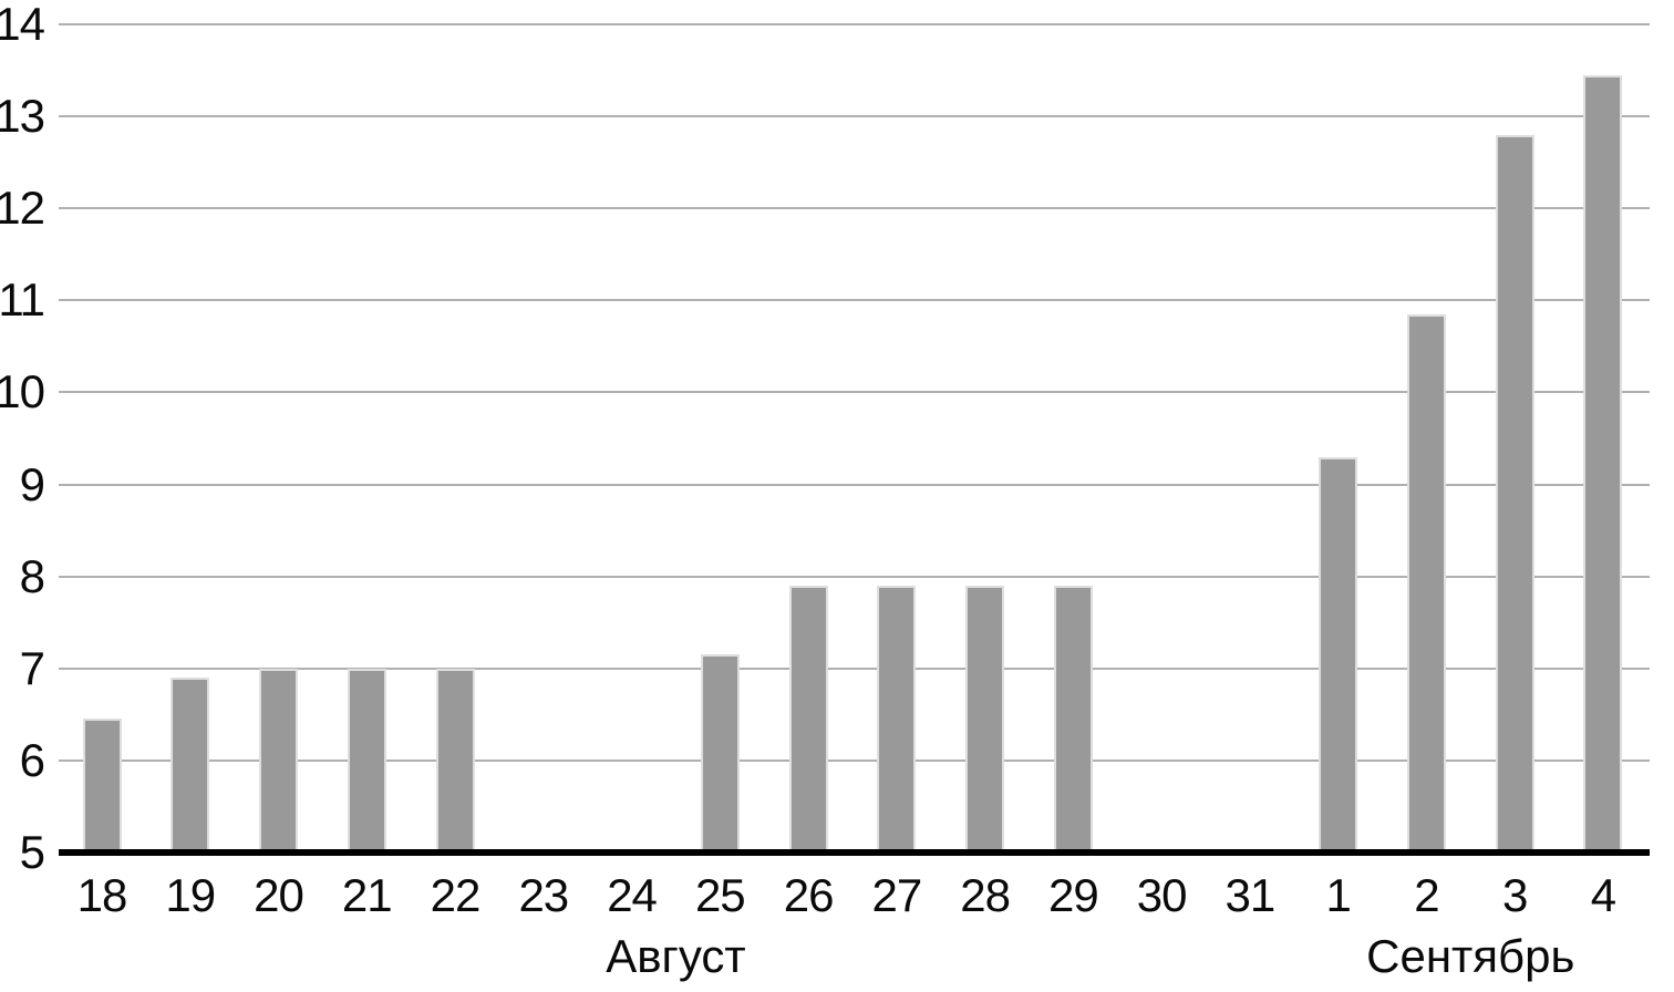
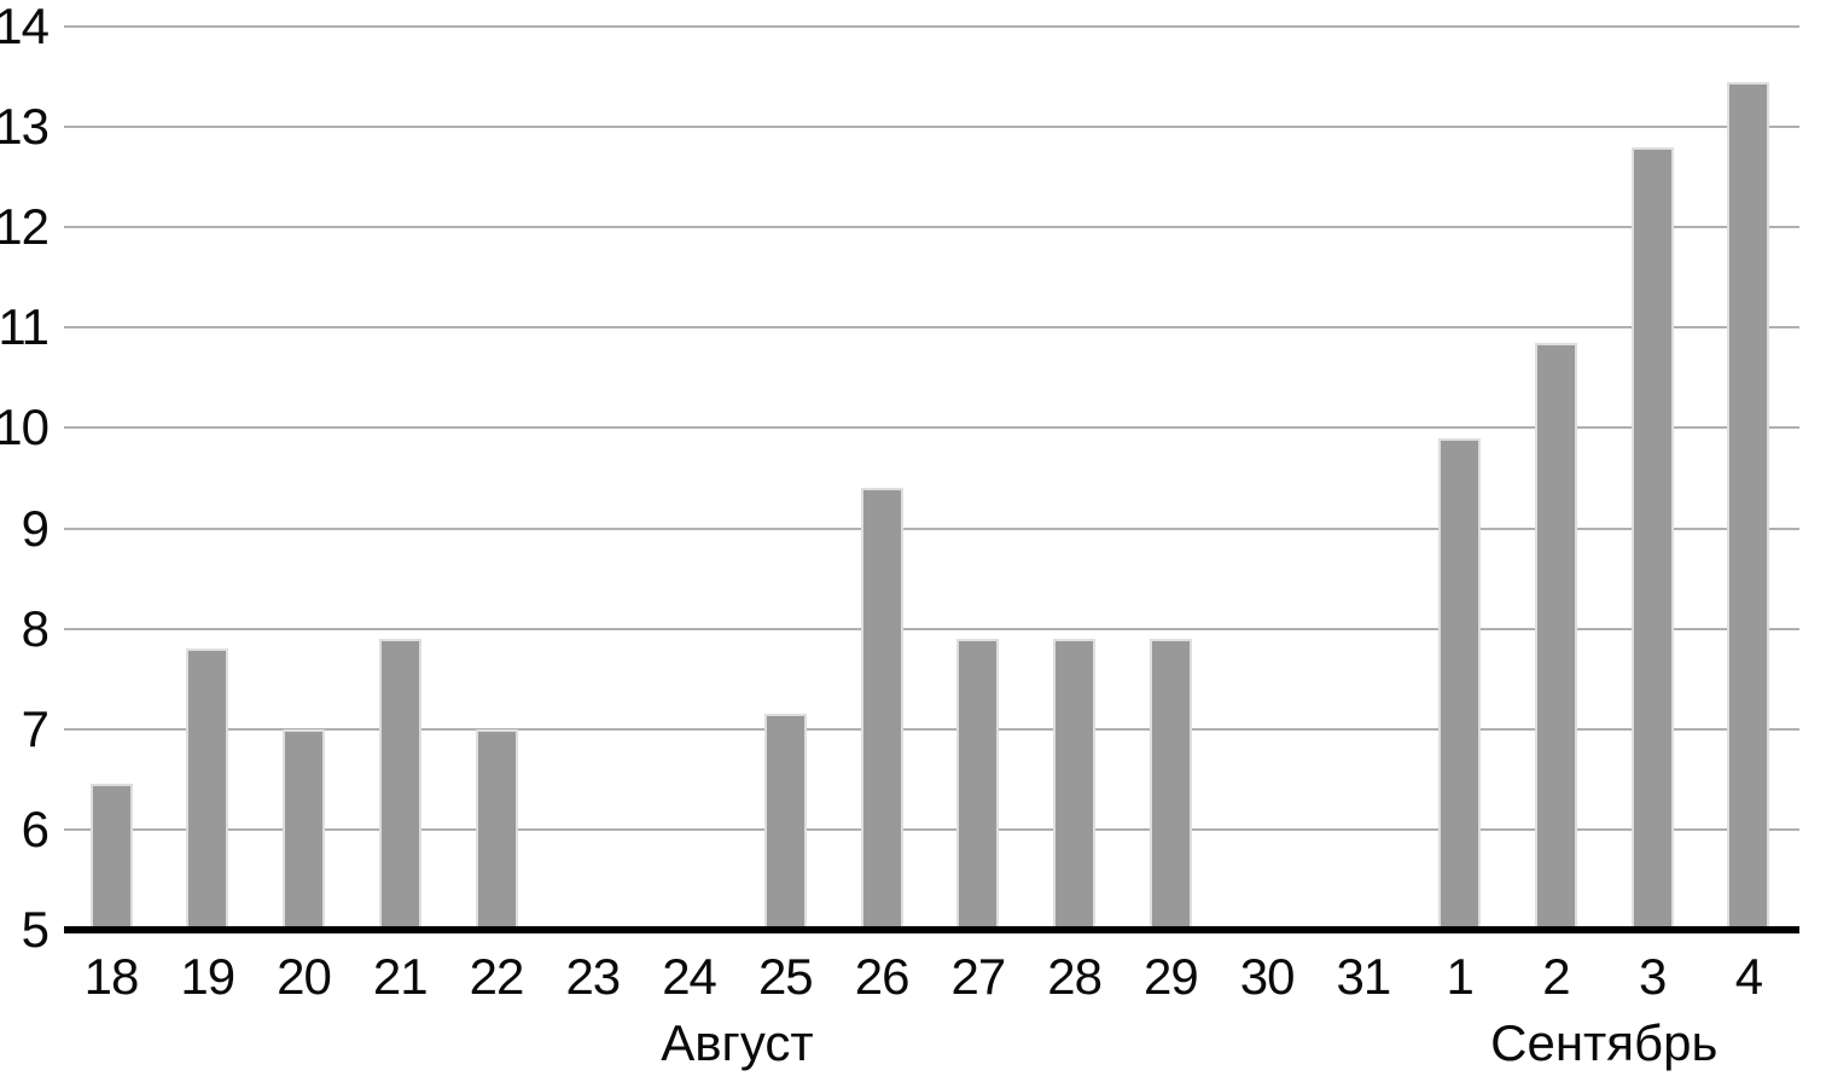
19: 6.9 -> 7.8
21: 7.0 -> 7.9
26: 7.9 -> 9.4
1: 9.3 -> 9.9
